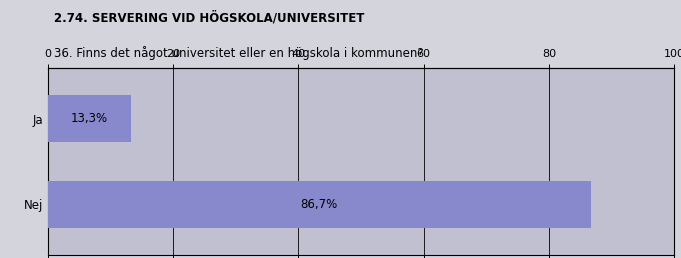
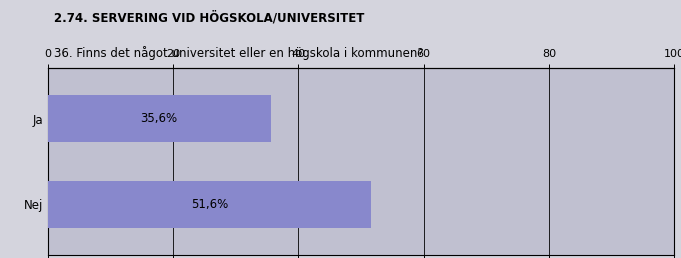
Ja: 13,3% -> 35,6%
Nej: 86,7% -> 51,6%
